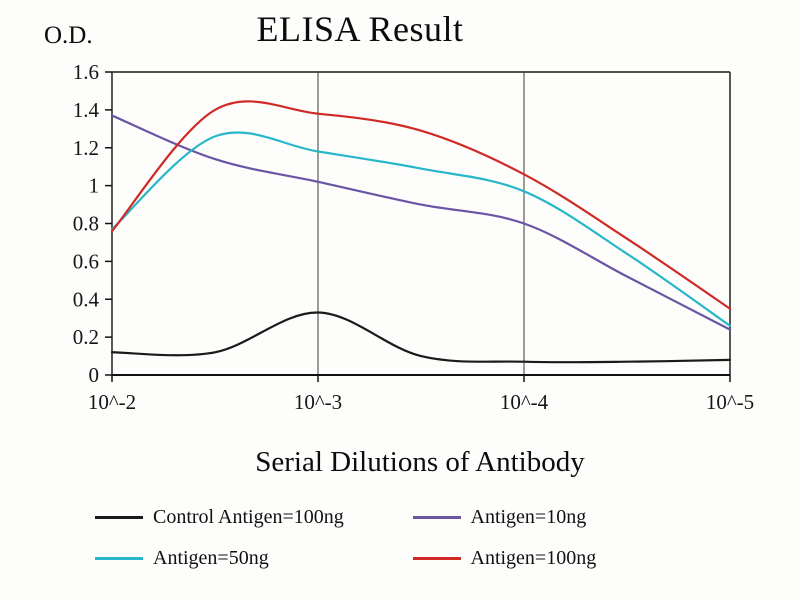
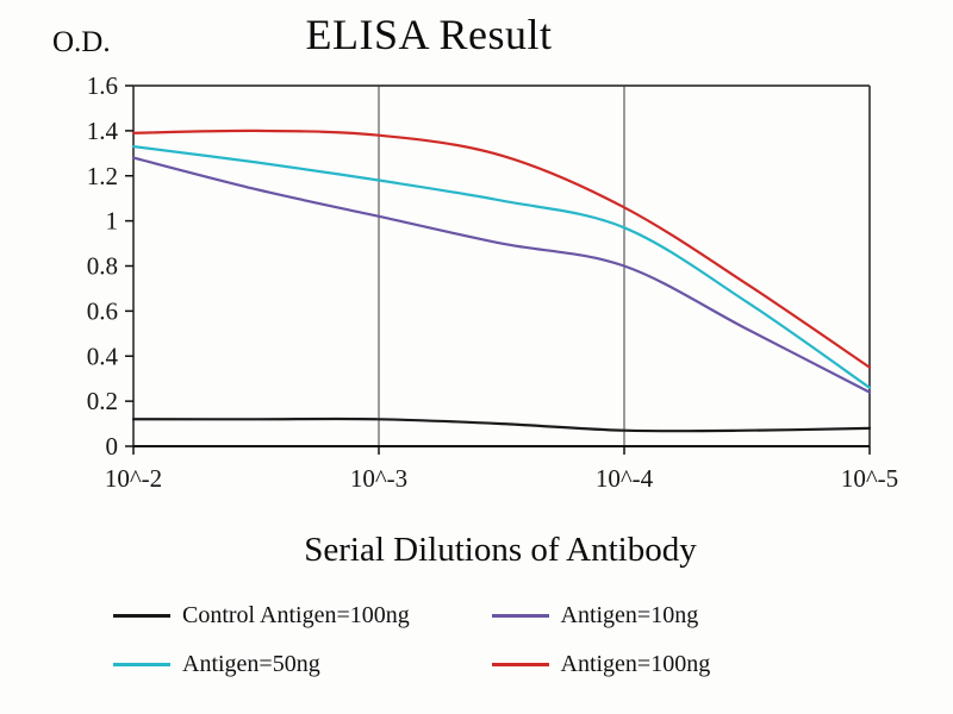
Antigen=10ng/0: 1.37 -> 1.28
Antigen=50ng/0: 0.77 -> 1.33
Antigen=100ng/0: 0.76 -> 1.39
Control Antigen=100ng/1: 0.33 -> 0.12
